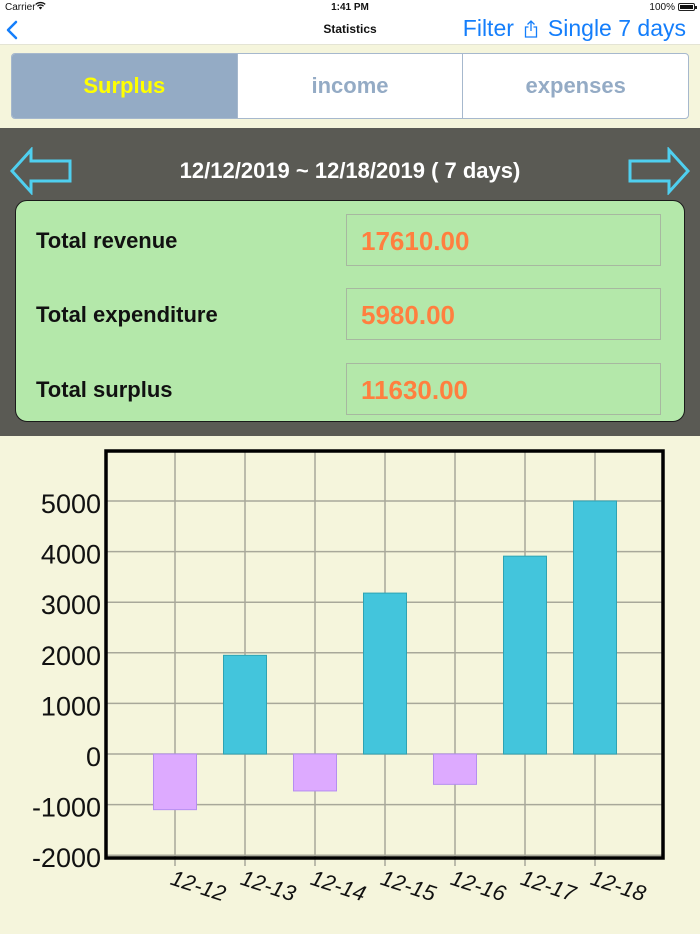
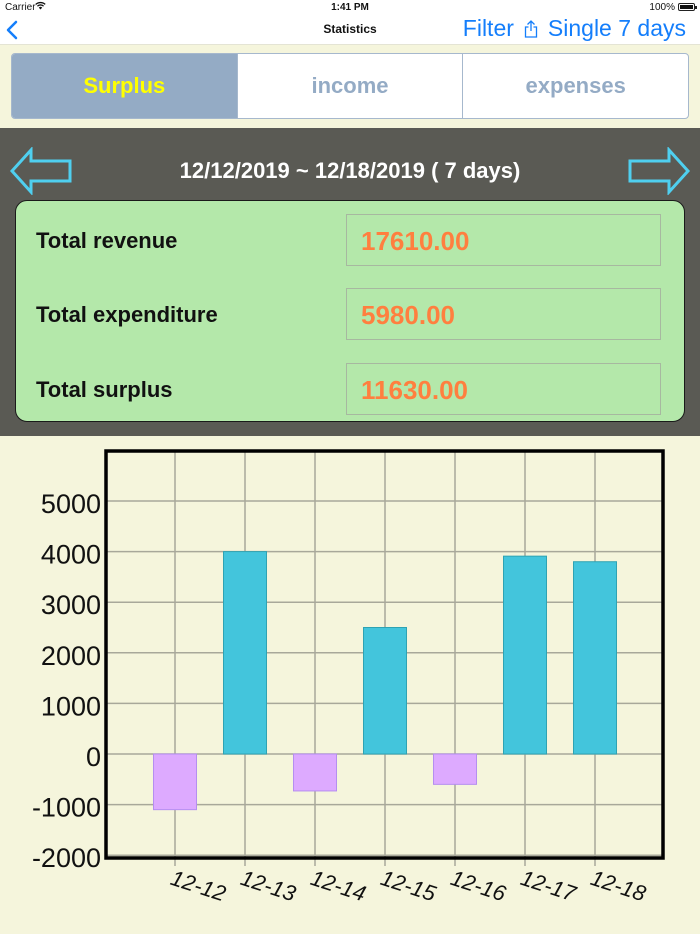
12-13: 2000 -> 4000
12-15: 3200 -> 2500
12-18: 5000 -> 3800
